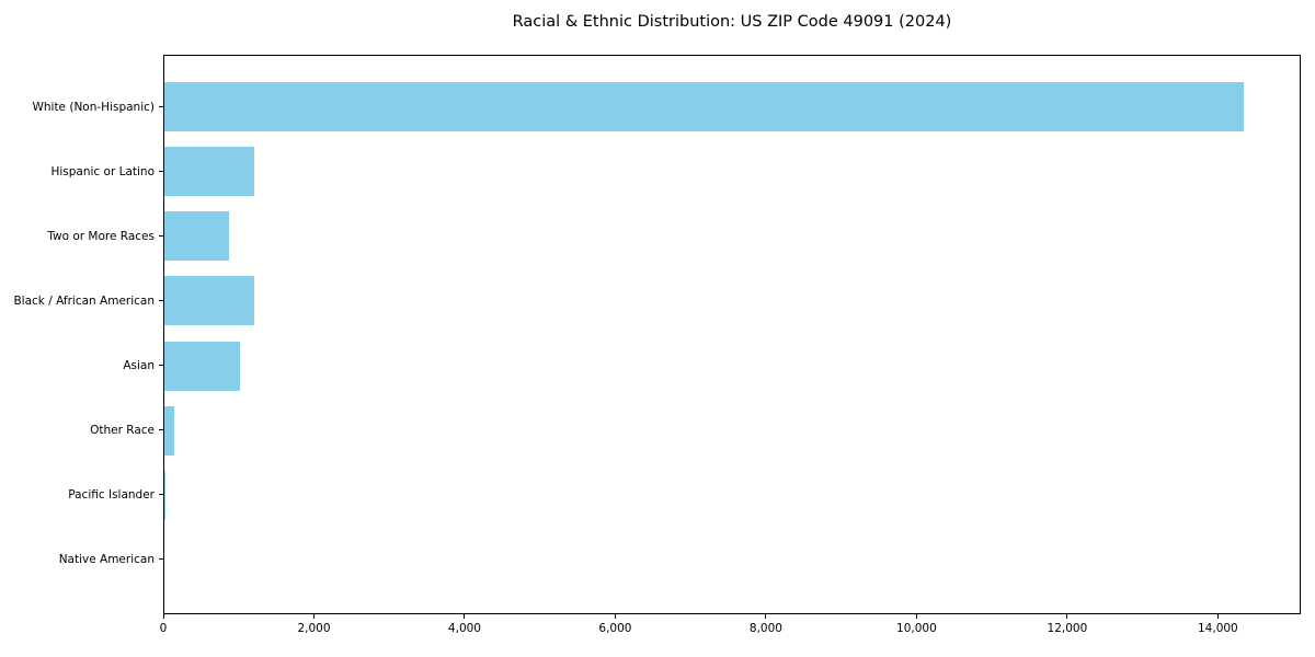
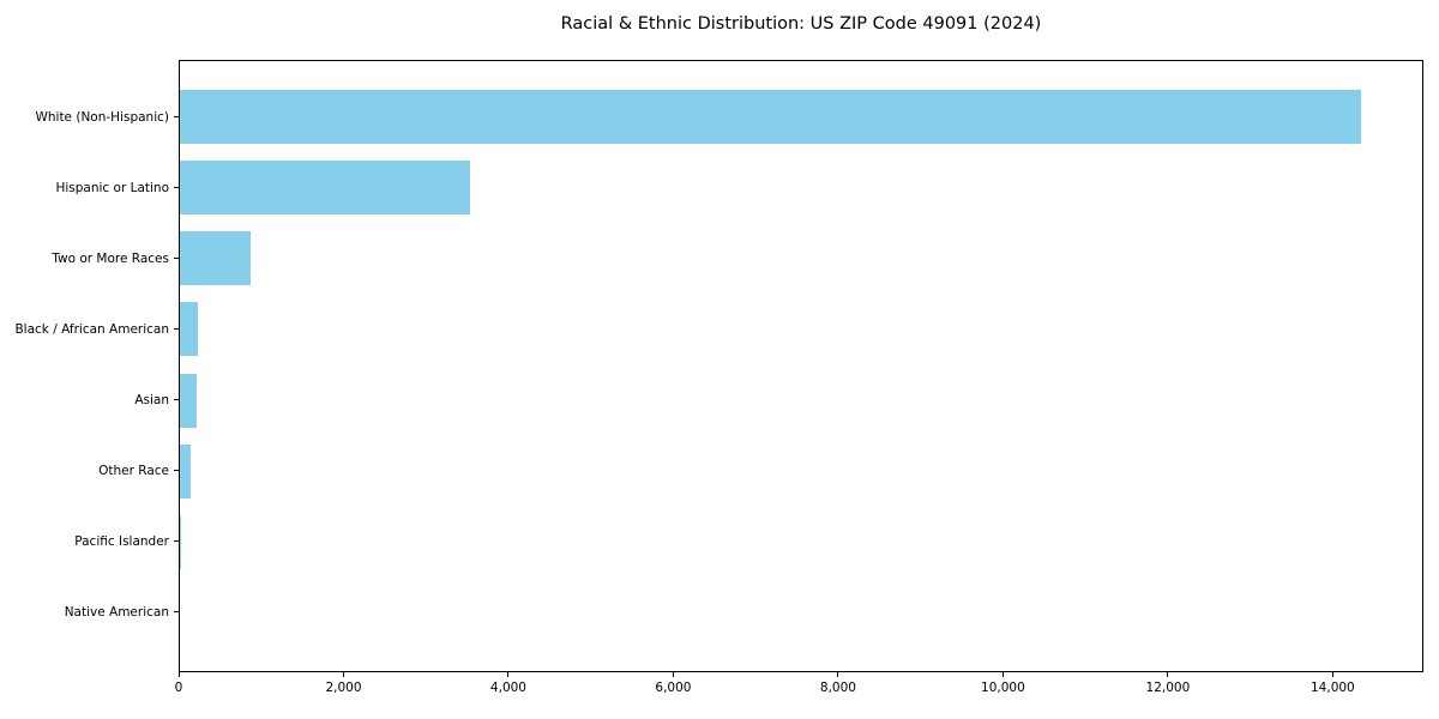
Hispanic or Latino: 1200 -> 3500
Black / African American: 1200 -> 200
Asian: 1000 -> 200
